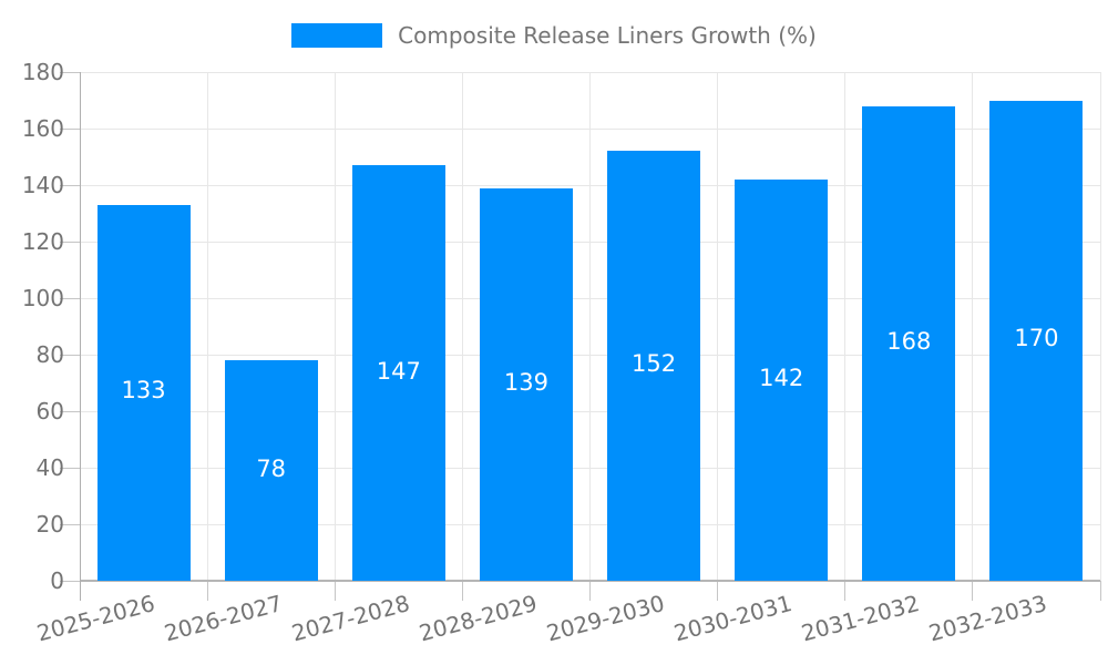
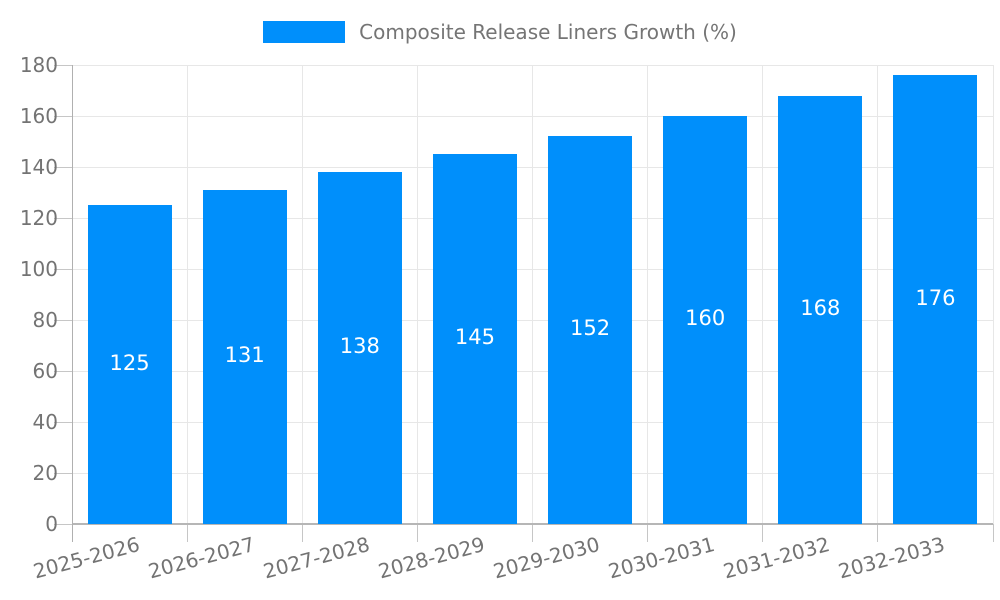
2025-2026: 133 -> 125
2026-2027: 78 -> 131
2027-2028: 147 -> 138
2028-2029: 139 -> 145
2030-2031: 142 -> 160
2032-2033: 170 -> 176
